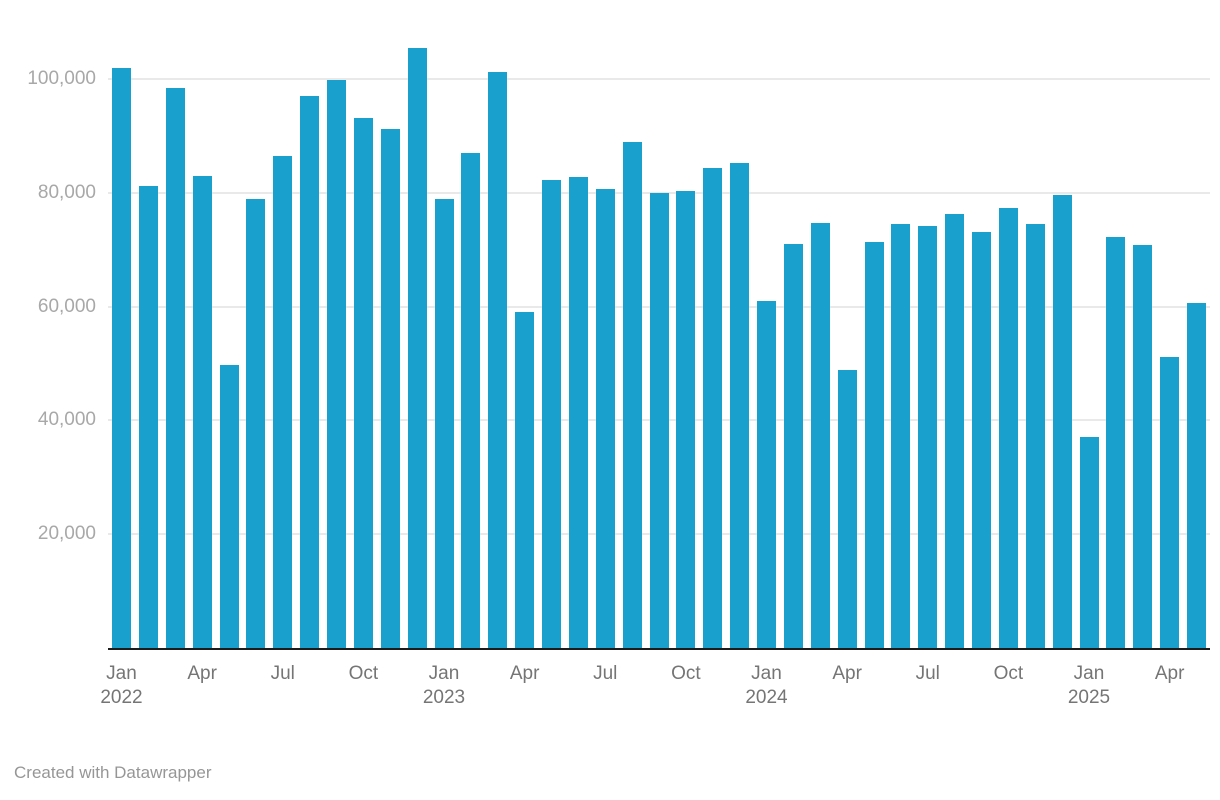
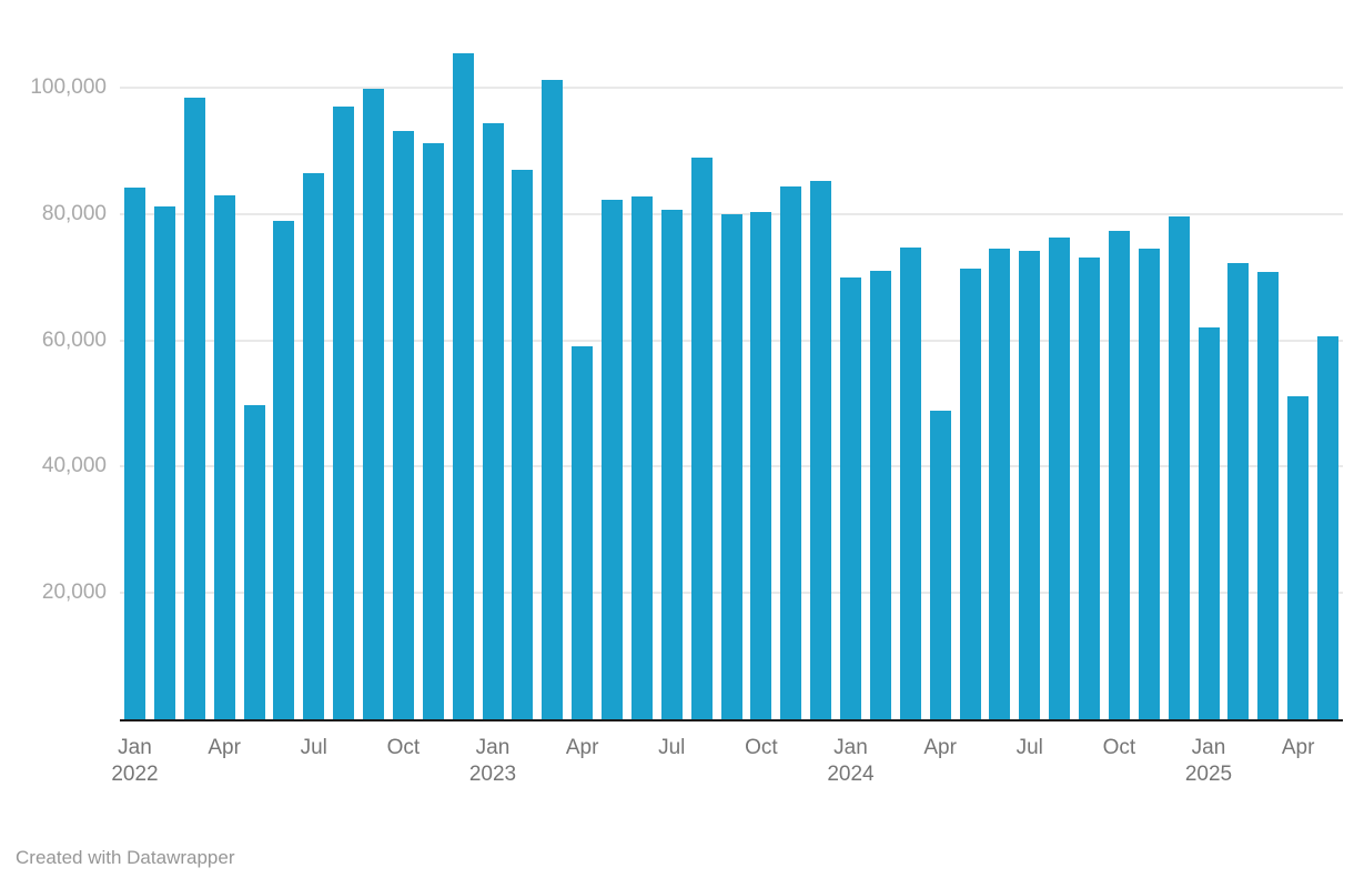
Jan 2022: 102000 -> 84000
Jan 2023: 79000 -> 94000
Jan 2024: 61000 -> 70000
Jan 2025: 37000 -> 62000
